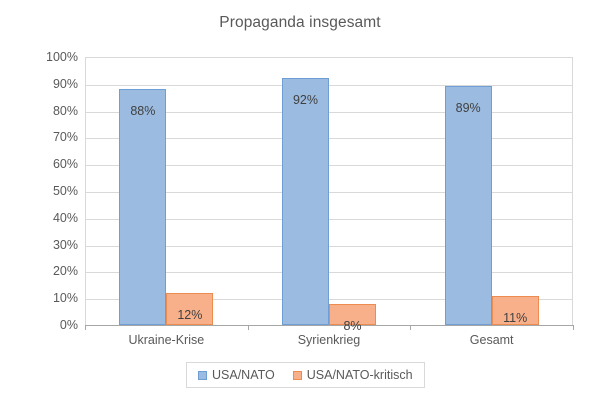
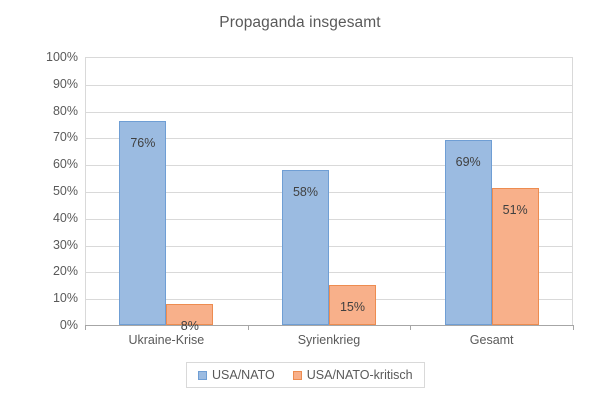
USA/NATO/Ukraine-Krise: 88% -> 76%
USA/NATO-kritisch/Ukraine-Krise: 12% -> 8%
USA/NATO/Syrienkrieg: 92% -> 58%
USA/NATO-kritisch/Syrienkrieg: 8% -> 15%
USA/NATO/Gesamt: 89% -> 69%
USA/NATO-kritisch/Gesamt: 11% -> 51%
